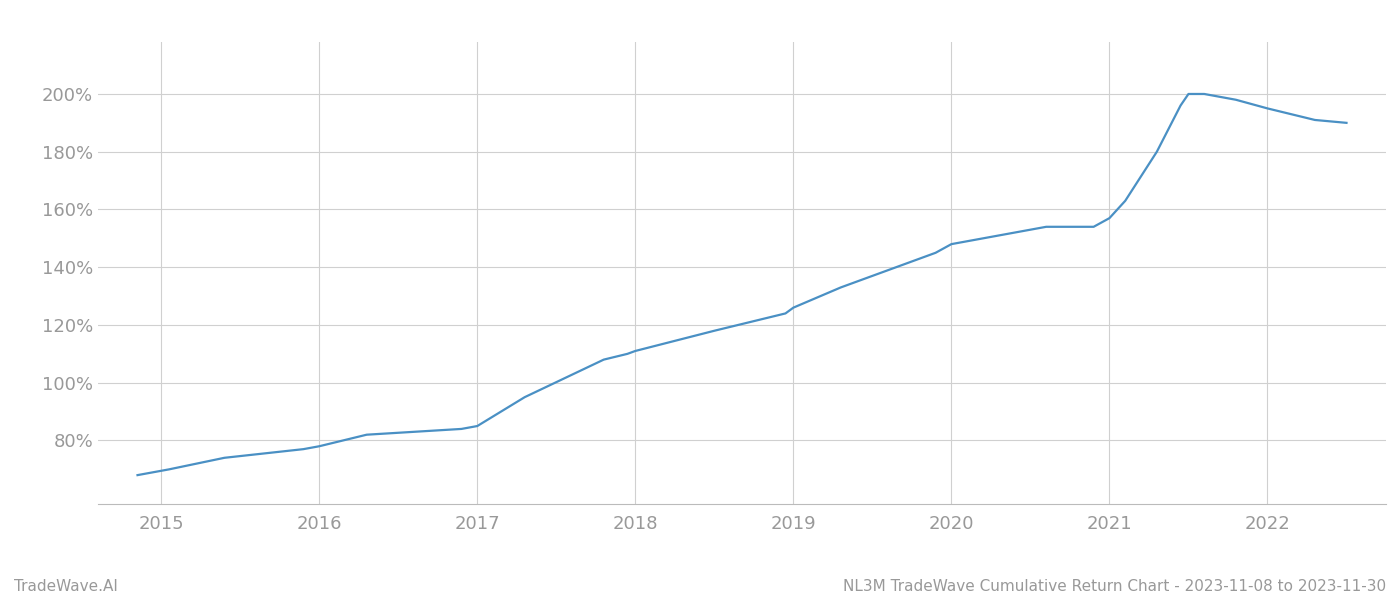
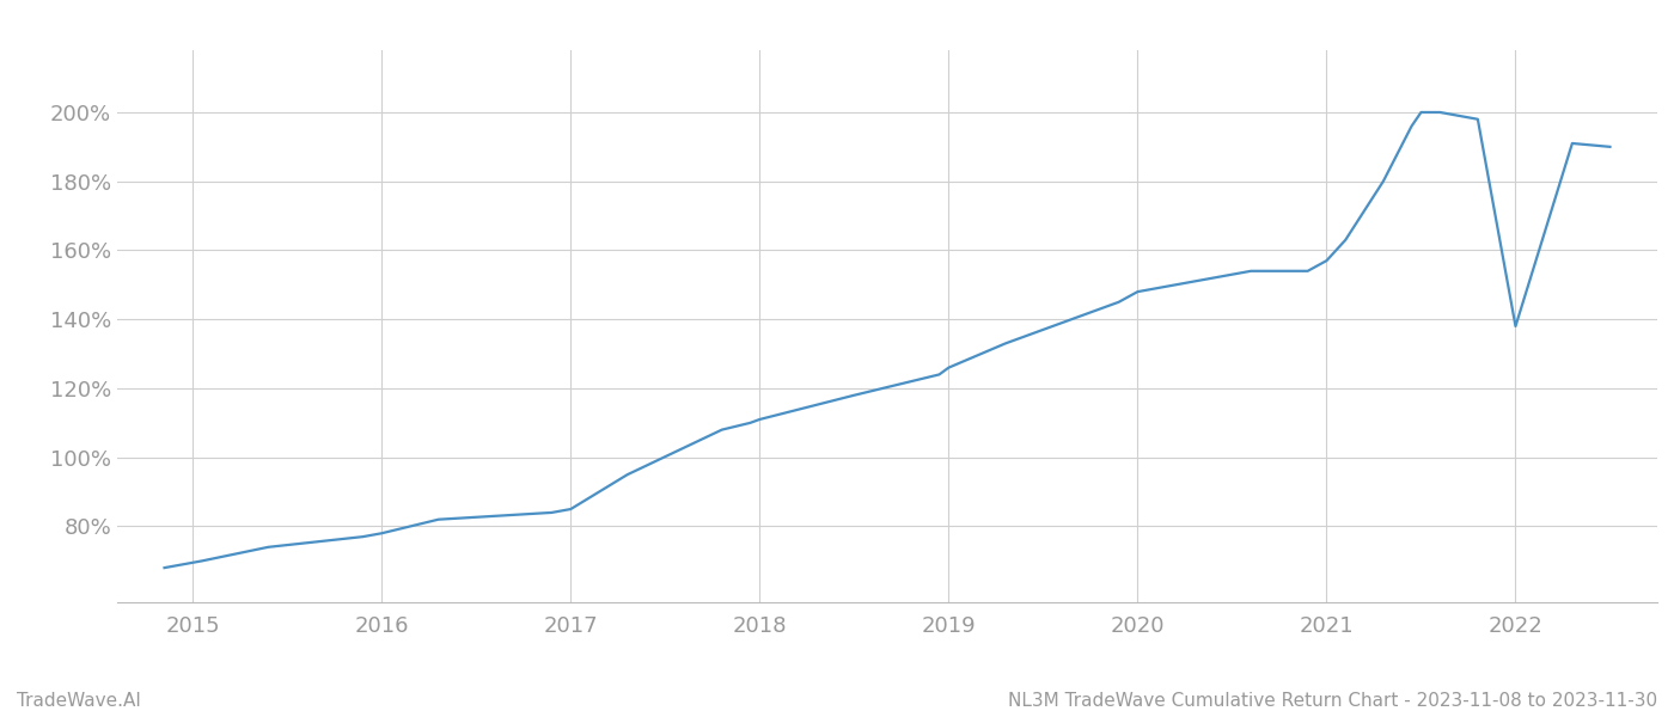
2022: 195% -> 138%
